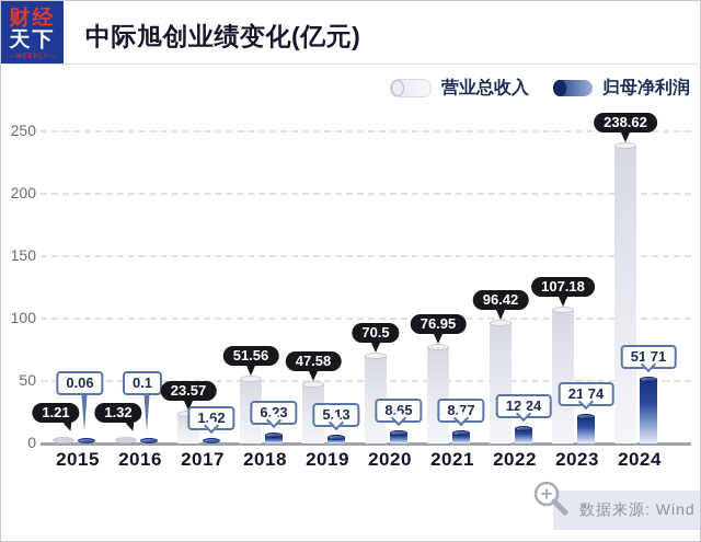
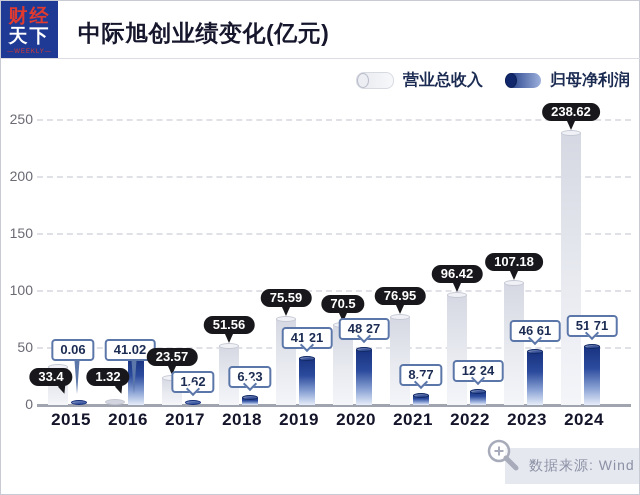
营业总收入/2015: 1.21 -> 33.4
归母净利润/2016: 0.1 -> 41.02
营业总收入/2019: 47.58 -> 75.59
归母净利润/2019: 5.13 -> 41.21
归母净利润/2020: 8.65 -> 48.27
归母净利润/2023: 21.74 -> 46.61
